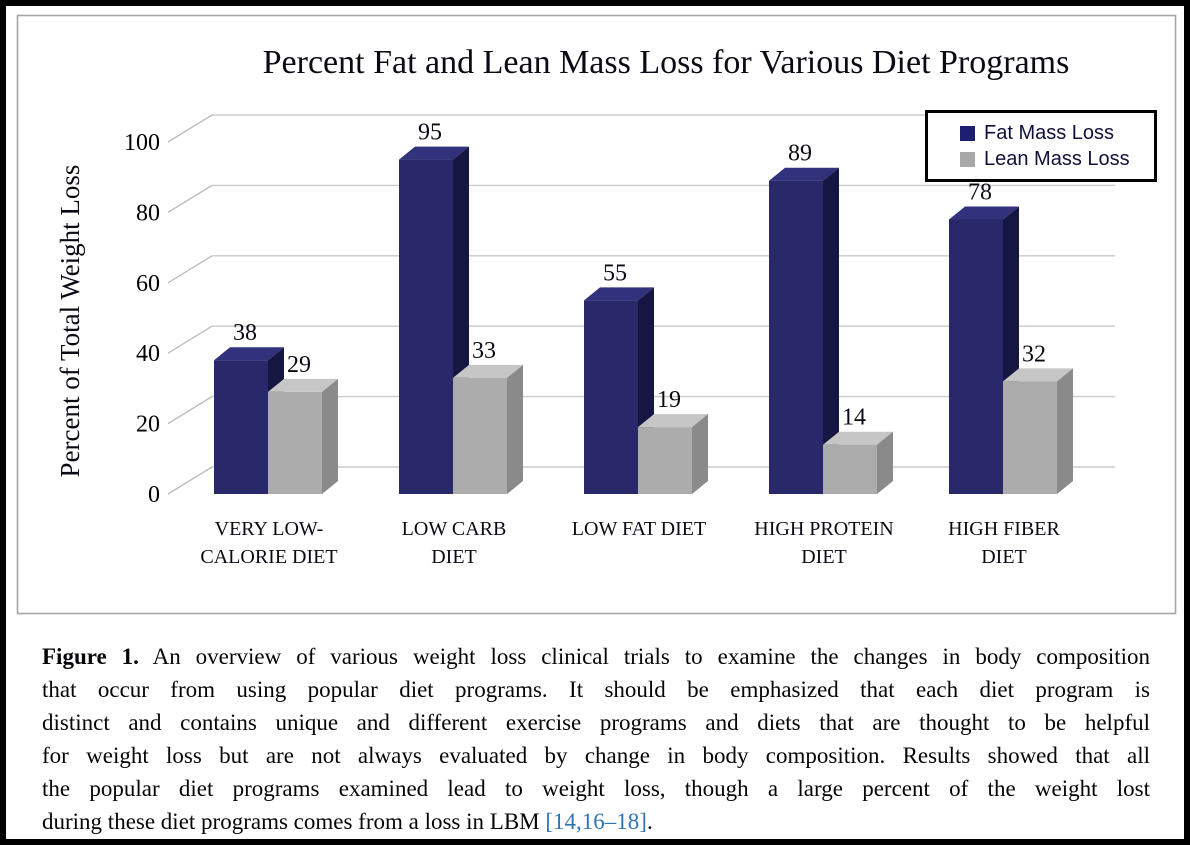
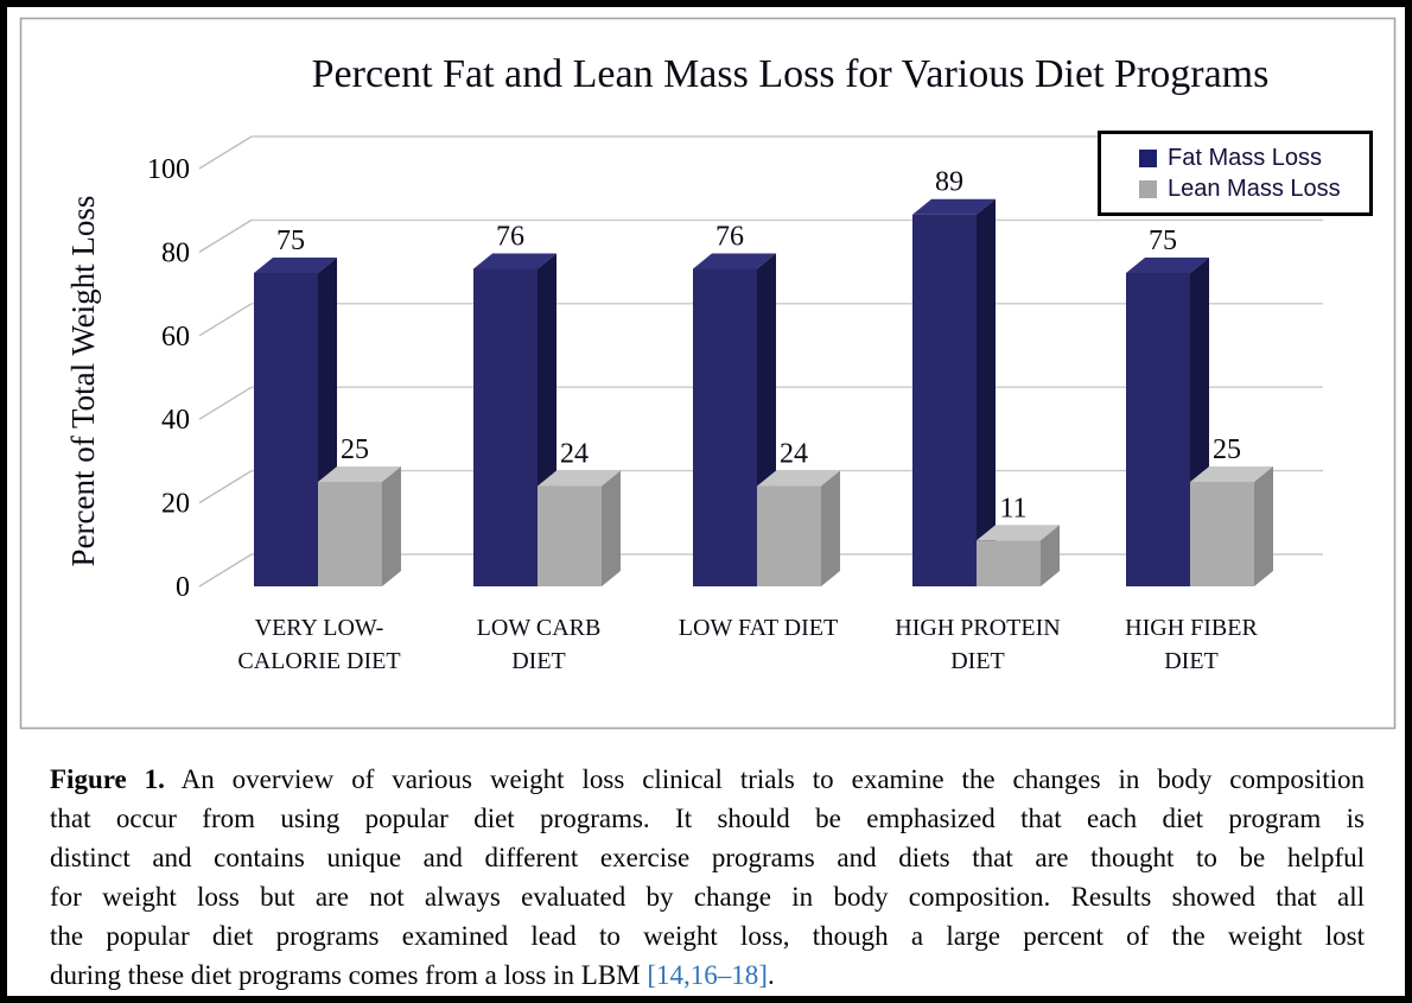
Fat Mass Loss/VERY LOW-CALORIE DIET: 38 -> 75
Lean Mass Loss/VERY LOW-CALORIE DIET: 29 -> 25
Fat Mass Loss/LOW CARB DIET: 95 -> 76
Lean Mass Loss/LOW CARB DIET: 33 -> 24
Fat Mass Loss/LOW FAT DIET: 55 -> 76
Lean Mass Loss/LOW FAT DIET: 19 -> 24
Lean Mass Loss/HIGH PROTEIN DIET: 14 -> 11
Fat Mass Loss/HIGH FIBER DIET: 78 -> 75
Lean Mass Loss/HIGH FIBER DIET: 32 -> 25
